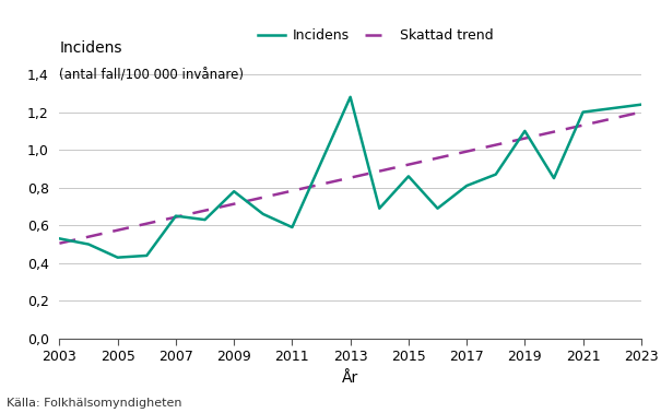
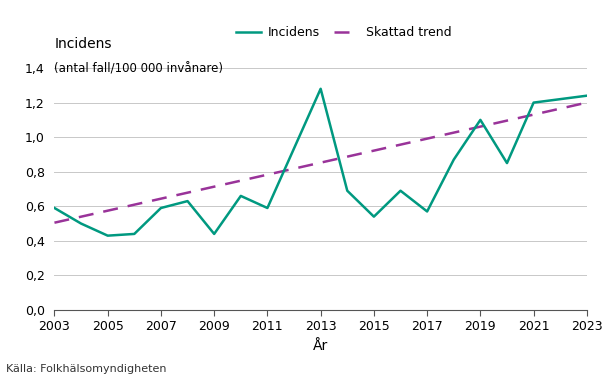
2003: 0,53 -> 0,59
2007: 0,65 -> 0,59
2009: 0,78 -> 0,44
2015: 0,86 -> 0,54
2017: 0,81 -> 0,57
